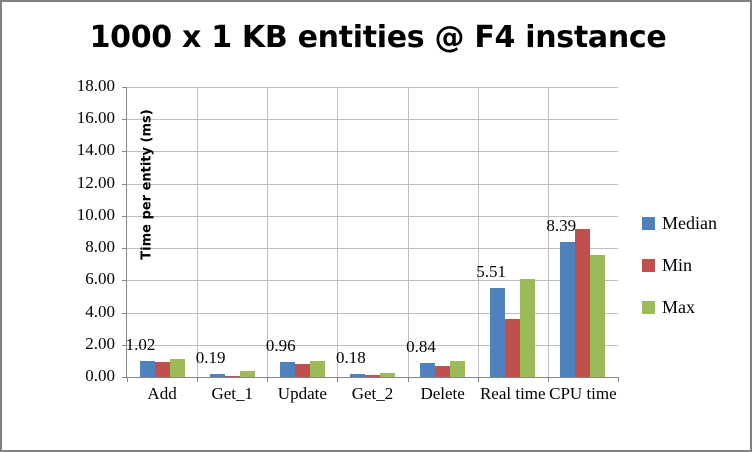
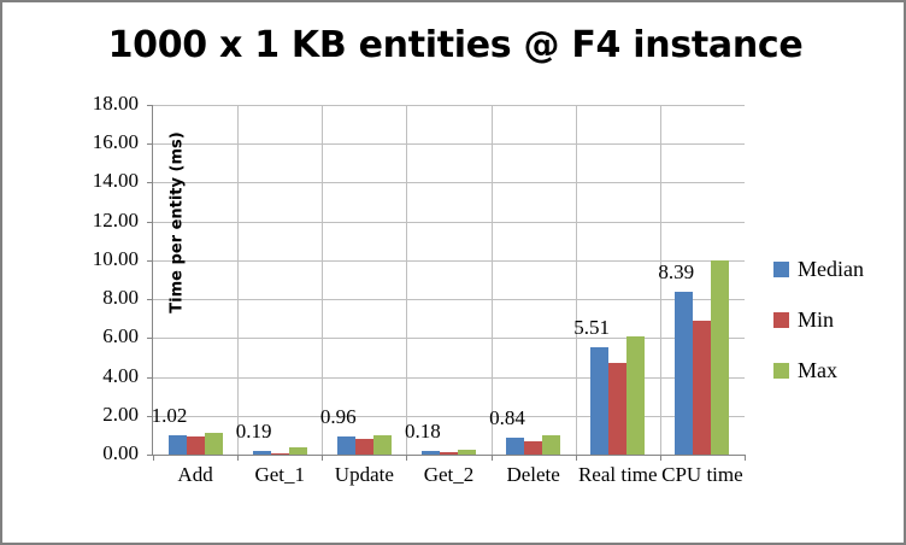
Min/Real time: 3.6 -> 4.7
Min/CPU time: 9.2 -> 6.9
Max/CPU time: 7.6 -> 10.0
